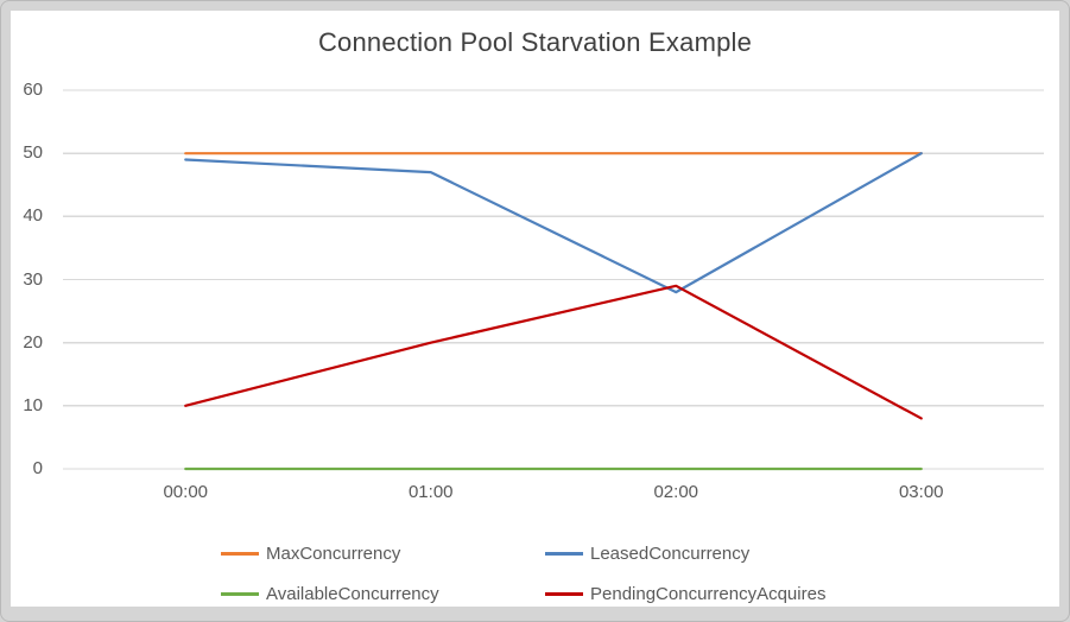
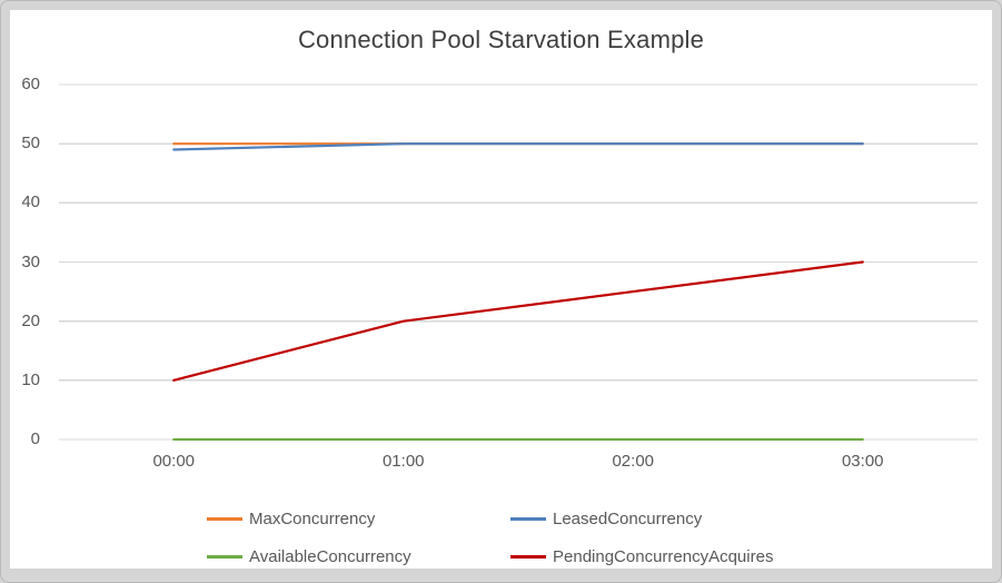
LeasedConcurrency/01:00: 47 -> 50
LeasedConcurrency/02:00: 28 -> 50
PendingConcurrencyAcquires/02:00: 29 -> 25
PendingConcurrencyAcquires/03:00: 8 -> 30
